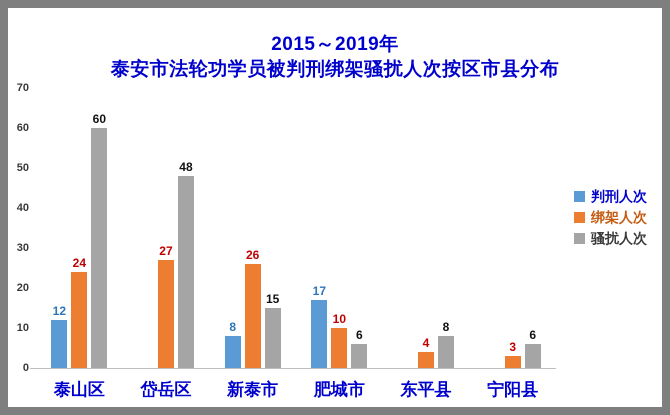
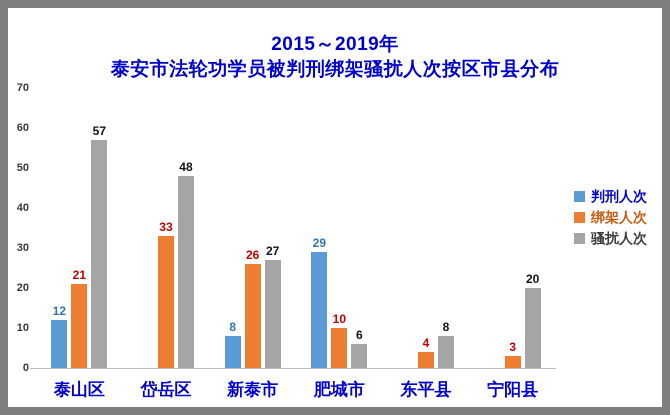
绑架人次/泰山区: 24 -> 21
骚扰人次/泰山区: 60 -> 57
绑架人次/岱岳区: 27 -> 33
骚扰人次/新泰市: 15 -> 27
判刑人次/肥城市: 17 -> 29
骚扰人次/宁阳县: 6 -> 20
